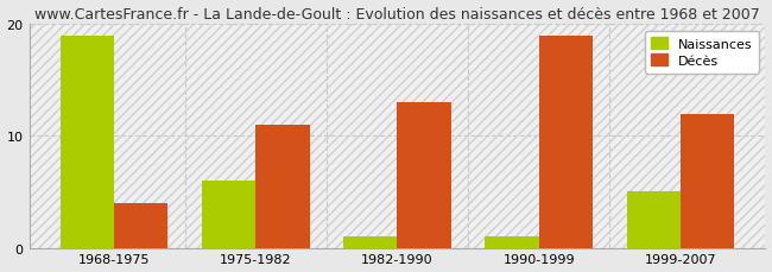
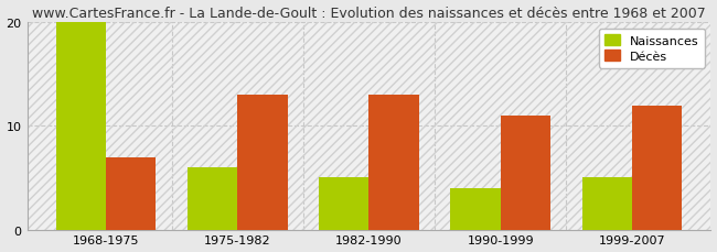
Naissances/1968-1975: 19 -> 20
Décès/1968-1975: 4 -> 7
Décès/1975-1982: 11 -> 13
Naissances/1982-1990: 1 -> 5
Naissances/1990-1999: 1 -> 4
Décès/1990-1999: 19 -> 11
